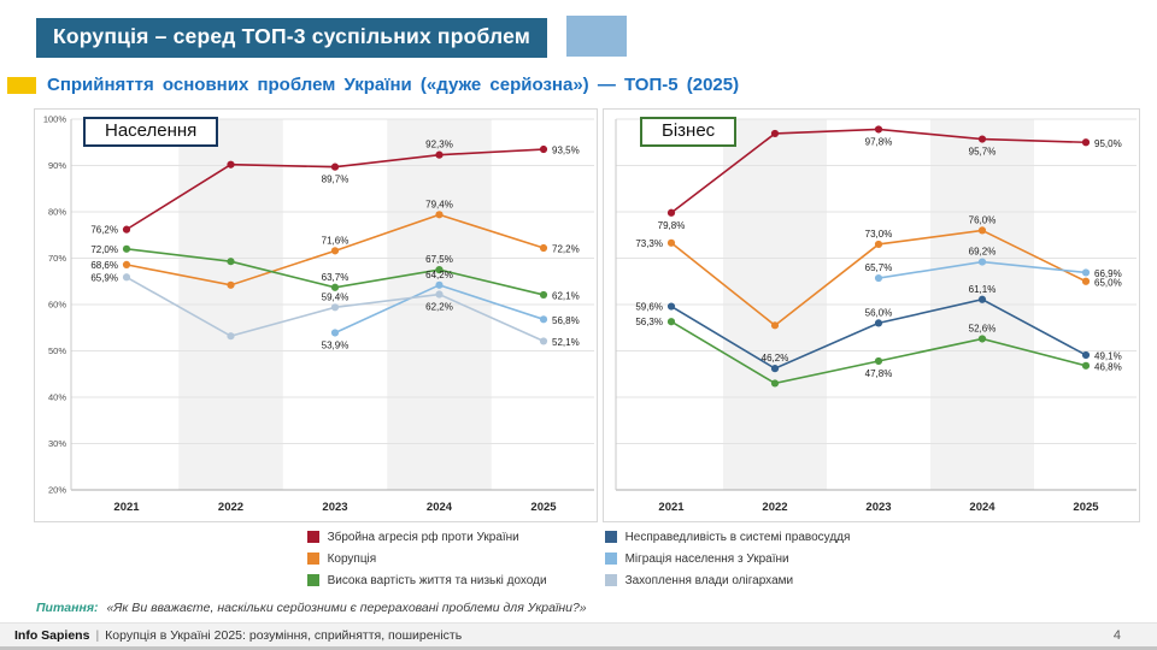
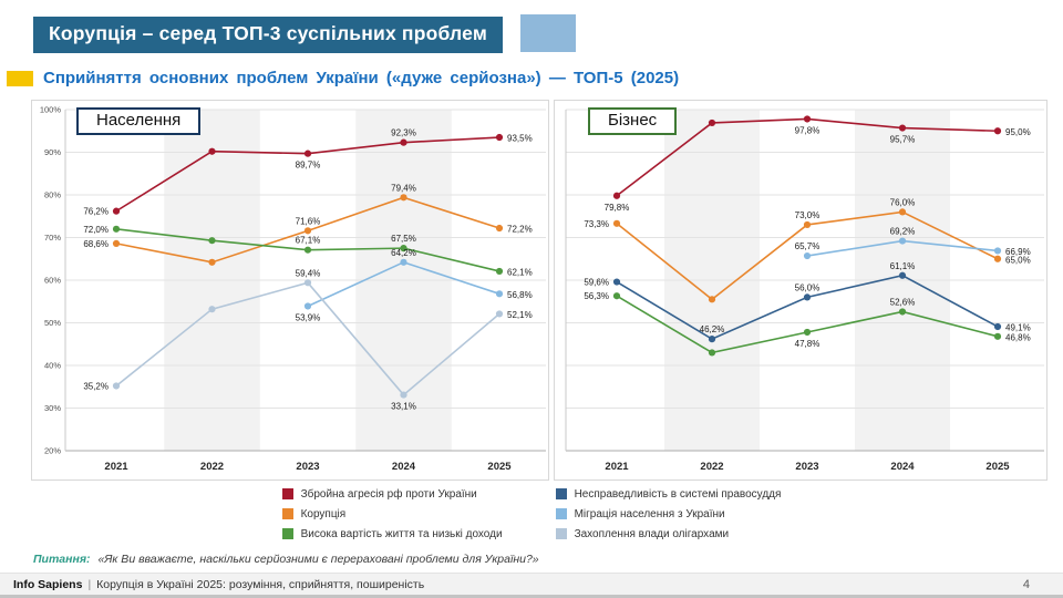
Населення/Захоплення влади олігархами/2021: 65,9% -> 35,2%
Населення/Висока вартість життя та низькі доходи/2023: 63,7% -> 67,1%
Населення/Захоплення влади олігархами/2024: 62,2% -> 33,1%
